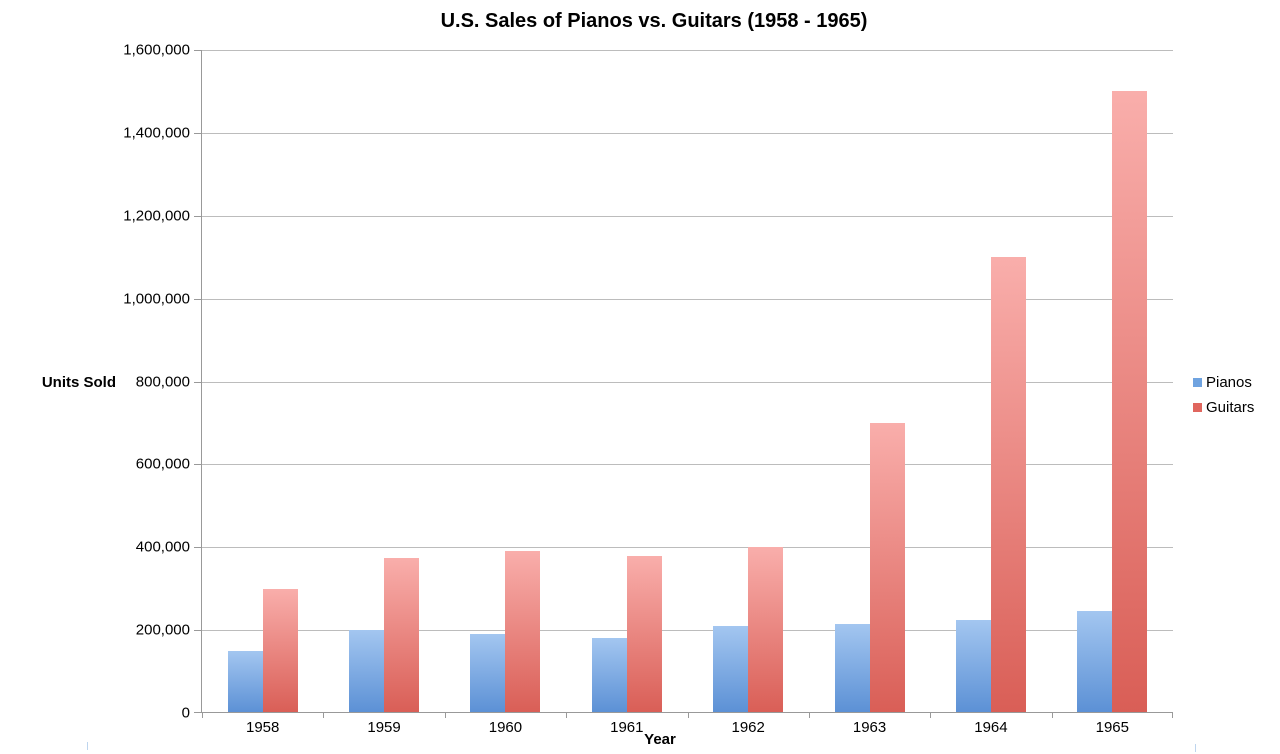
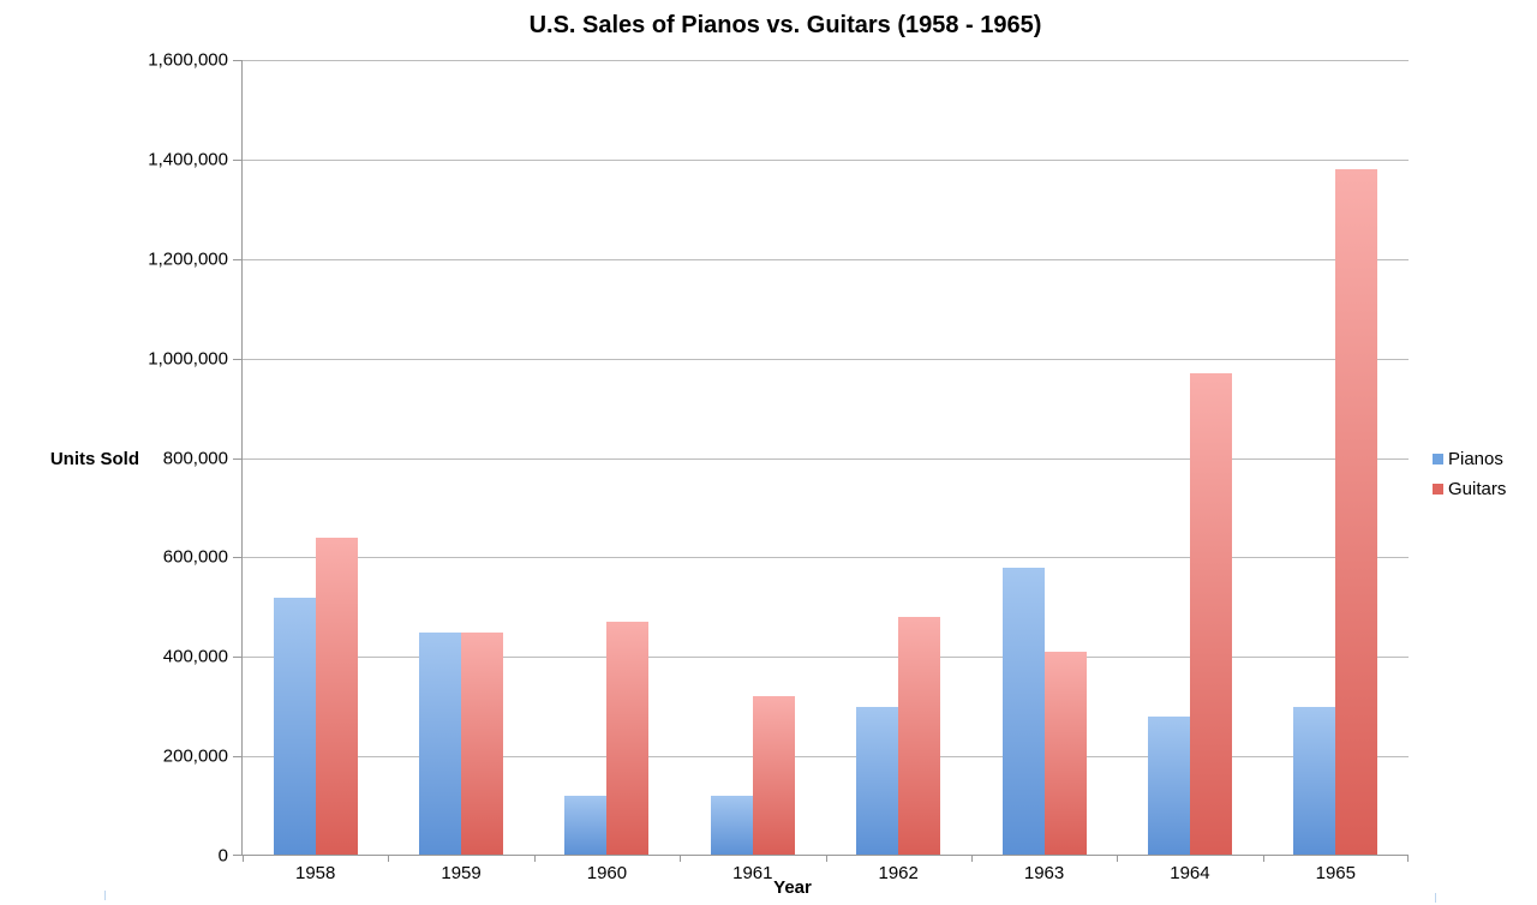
Pianos/1958: 150000 -> 520000
Guitars/1958: 300000 -> 640000
Pianos/1959: 200000 -> 450000
Guitars/1959: 380000 -> 450000
Pianos/1960: 190000 -> 120000
Guitars/1960: 390000 -> 470000
Pianos/1961: 180000 -> 120000
Guitars/1961: 380000 -> 320000
Pianos/1962: 210000 -> 300000
Guitars/1962: 400000 -> 480000
Pianos/1963: 220000 -> 580000
Guitars/1963: 700000 -> 410000
Pianos/1964: 220000 -> 280000
Guitars/1964: 1100000 -> 970000
Pianos/1965: 240000 -> 300000
Guitars/1965: 1500000 -> 1380000
